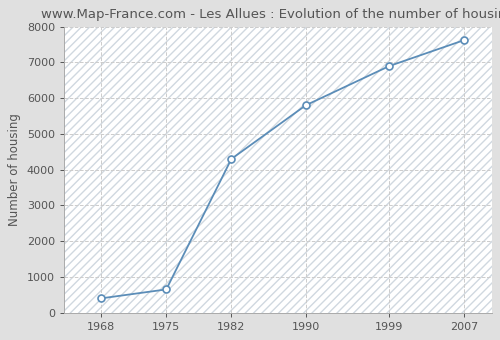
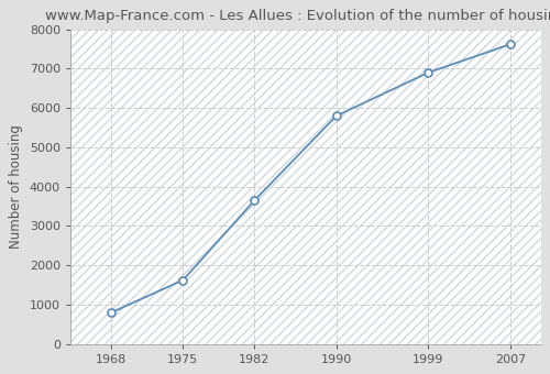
1968: 400 -> 800
1975: 650 -> 1620
1982: 4300 -> 3650
